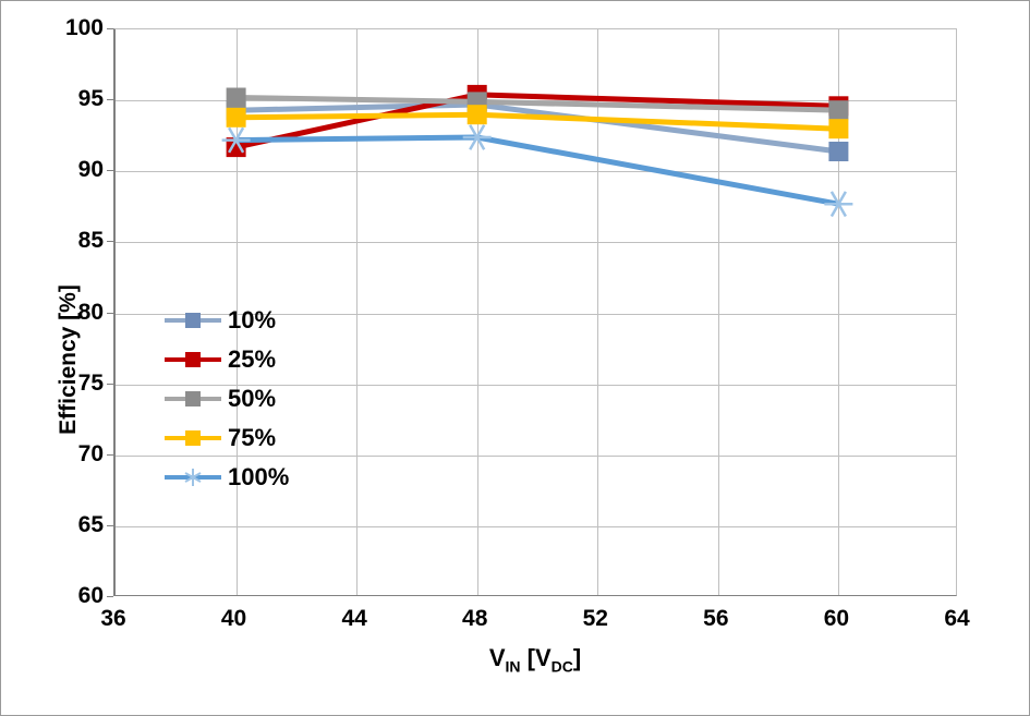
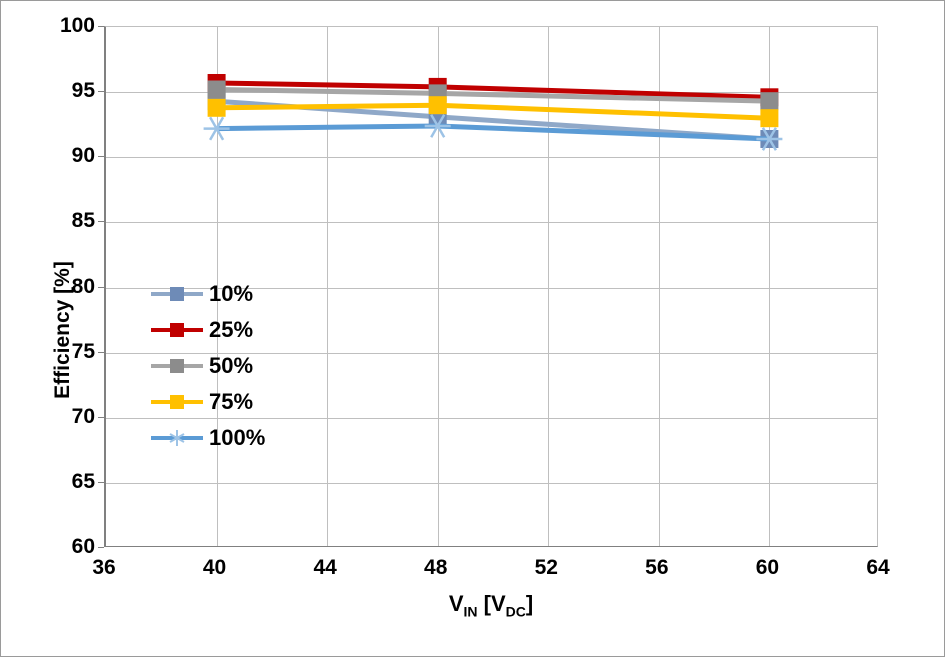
25%/40: 91.7 -> 95.7
10%/48: 94.7 -> 93.1
100%/60: 87.7 -> 91.4
